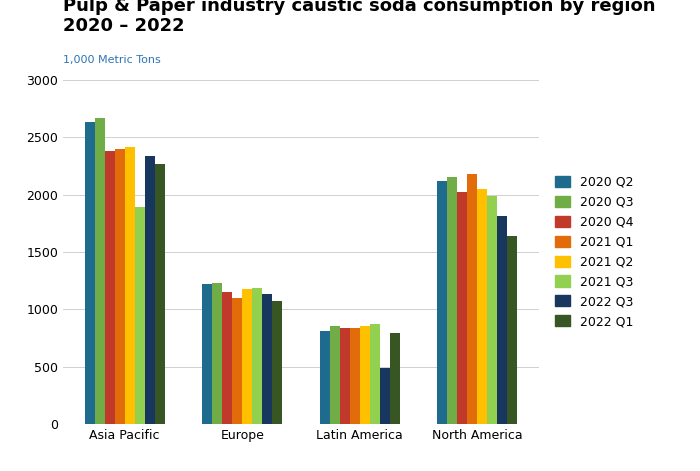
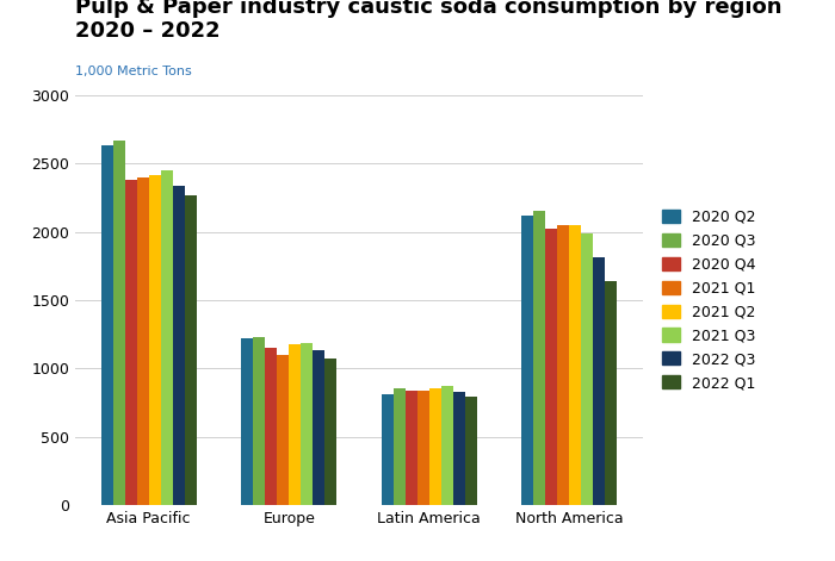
2021 Q3/Asia Pacific: 1890 -> 2450
2022 Q3/Latin America: 490 -> 820
2021 Q1/North America: 2180 -> 2050
